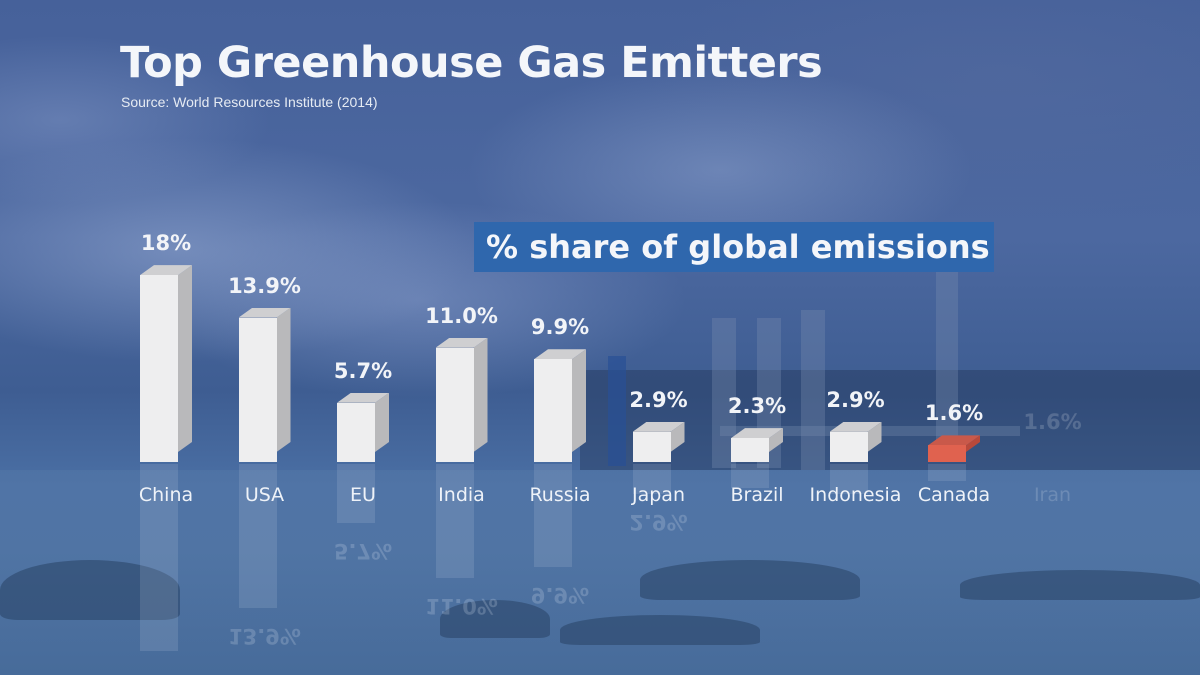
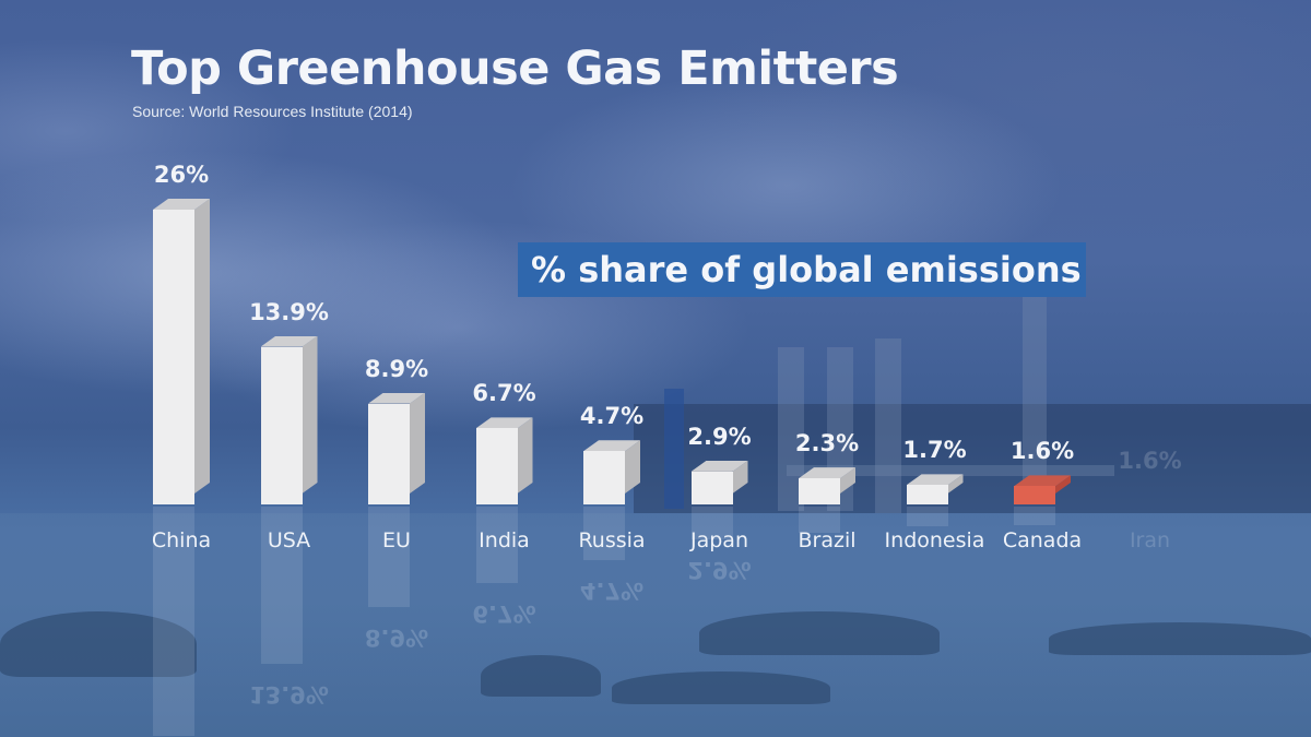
China: 18% -> 26%
EU: 5.7% -> 8.9%
India: 11.0% -> 6.7%
Russia: 9.9% -> 4.7%
Indonesia: 2.9% -> 1.7%
